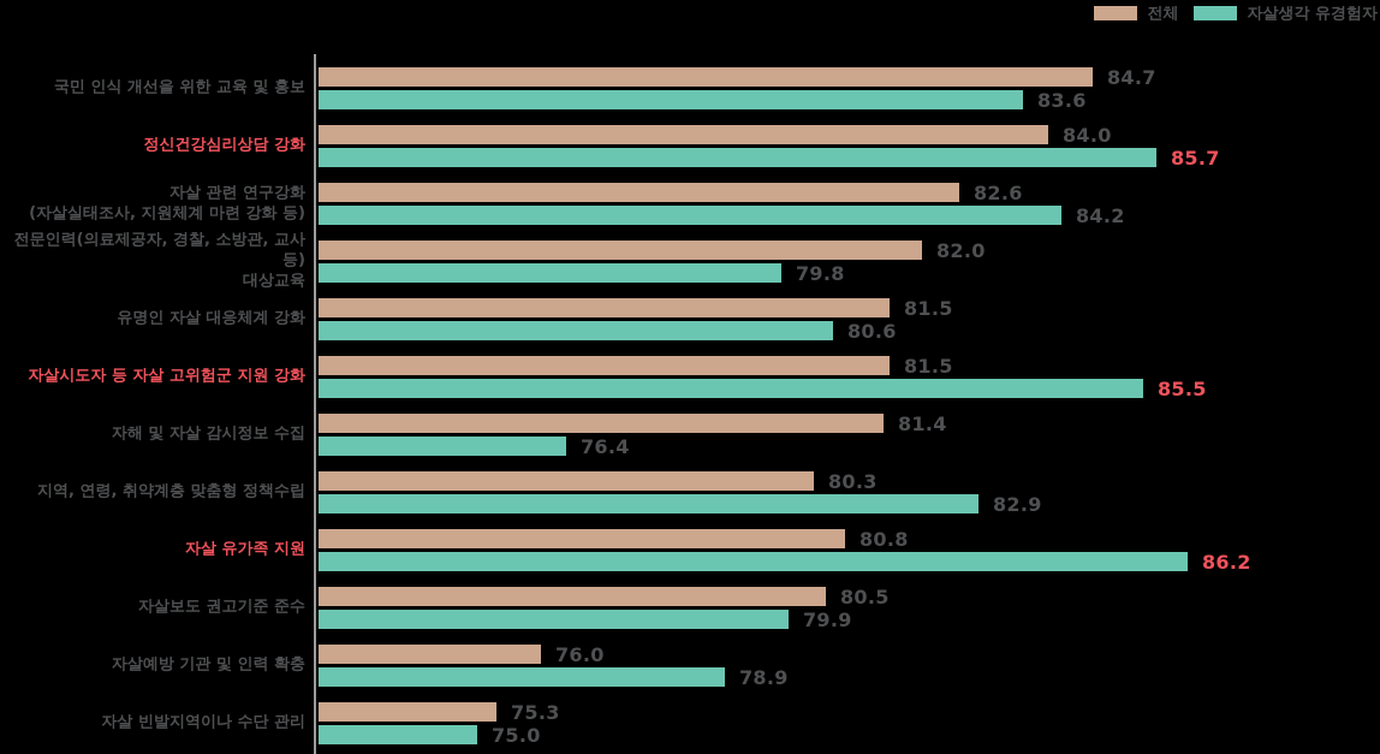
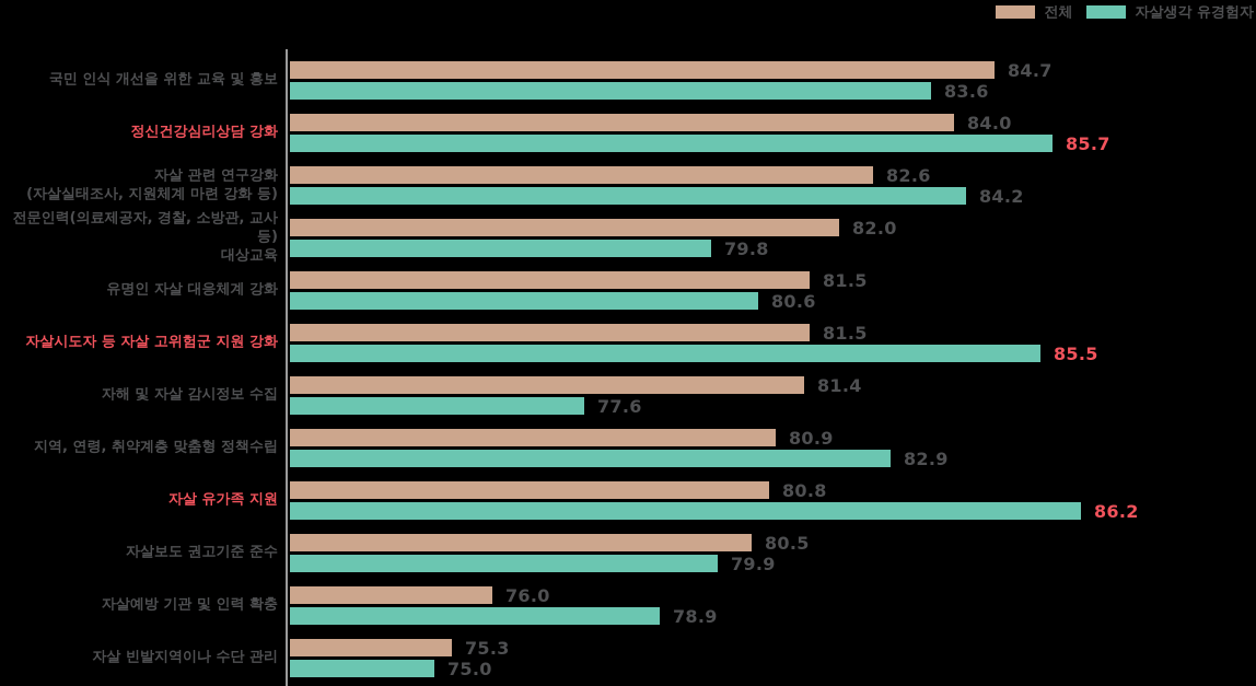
자살생각 유경험자/자해 및 자살 감시정보 수집: 76.4 -> 77.6
전체/지역, 연령, 취약계층 맞춤형 정책수립: 80.3 -> 80.9
